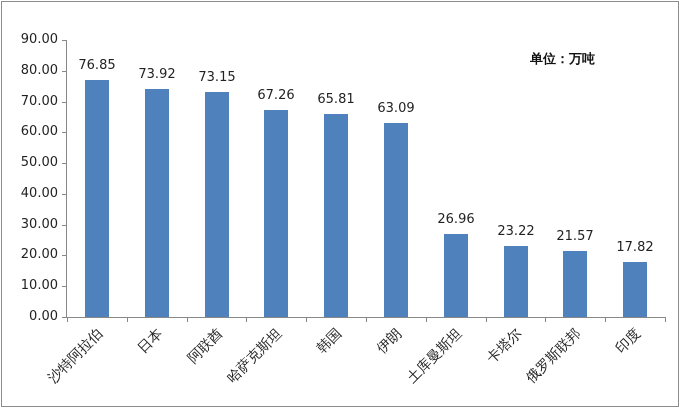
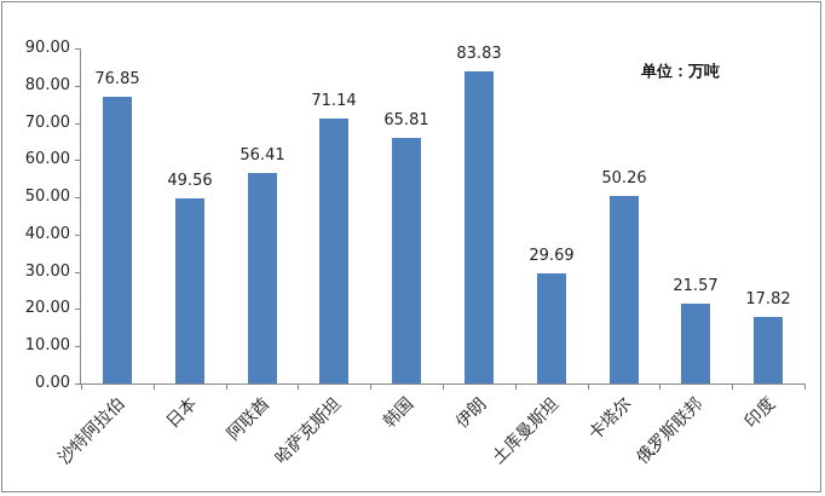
日本: 73.92 -> 49.56
阿联酋: 73.15 -> 56.41
哈萨克斯坦: 67.26 -> 71.14
伊朗: 63.09 -> 83.83
土库曼斯坦: 26.96 -> 29.69
卡塔尔: 23.22 -> 50.26
